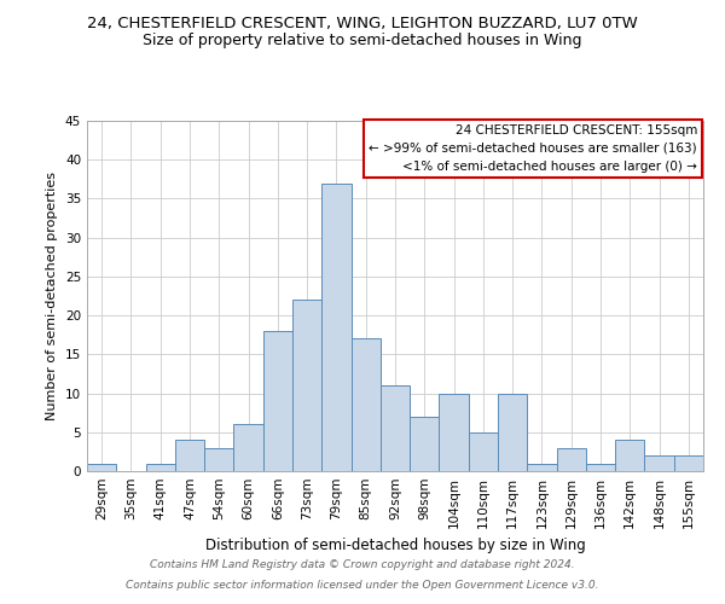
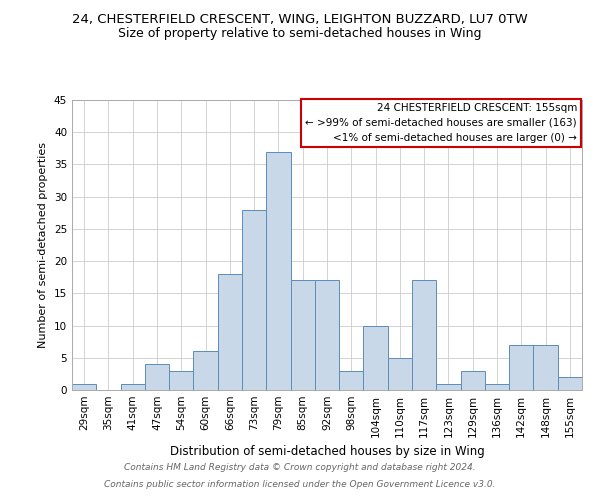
73sqm: 22 -> 28
92sqm: 11 -> 17
98sqm: 7 -> 3
117sqm: 10 -> 17
142sqm: 4 -> 7
148sqm: 2 -> 7
